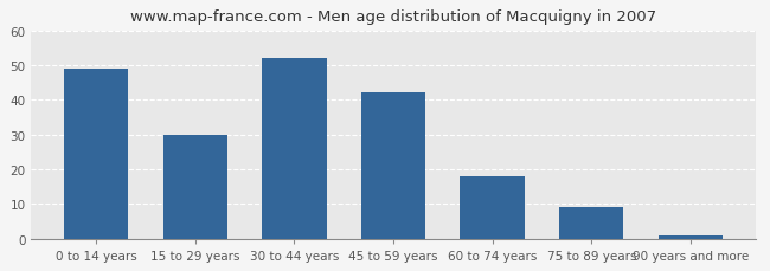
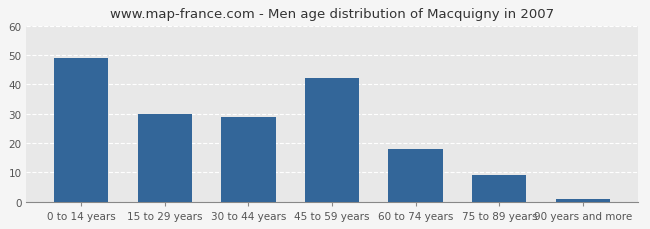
30 to 44 years: 52 -> 29
